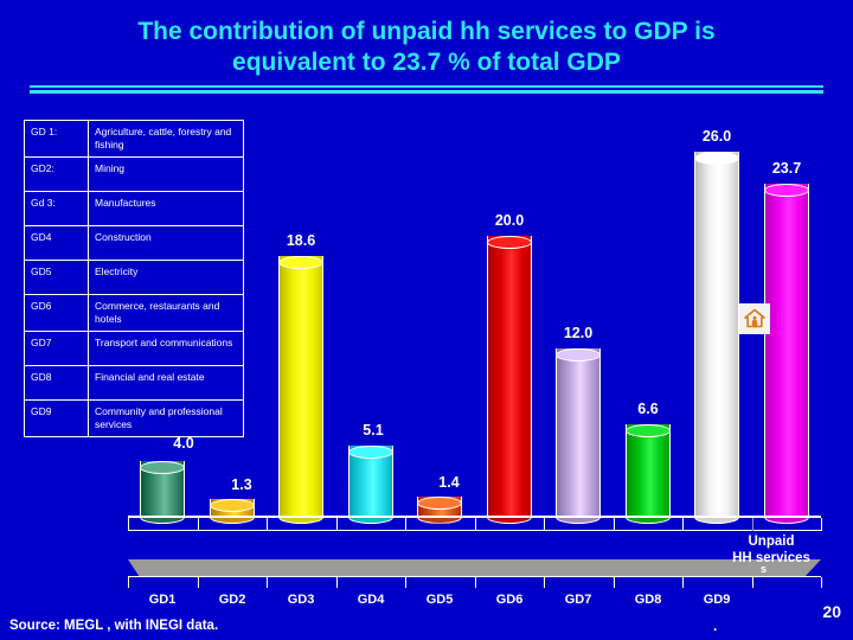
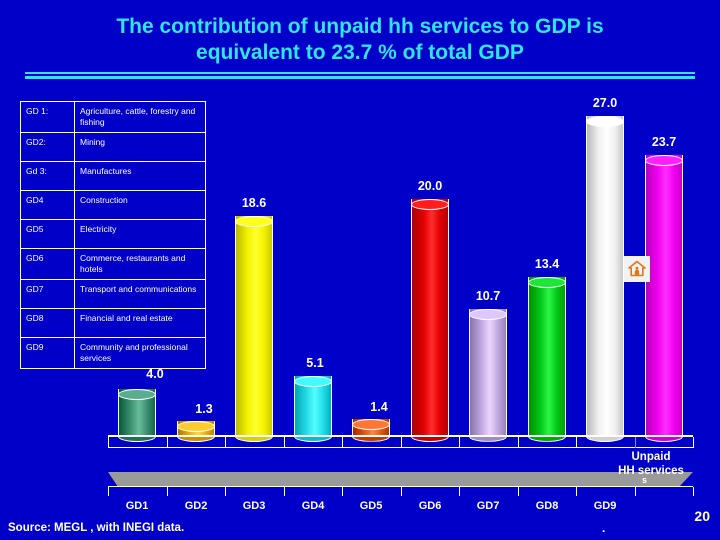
GD7: 12.0 -> 10.7
GD8: 6.6 -> 13.4
GD9: 26.0 -> 27.0
